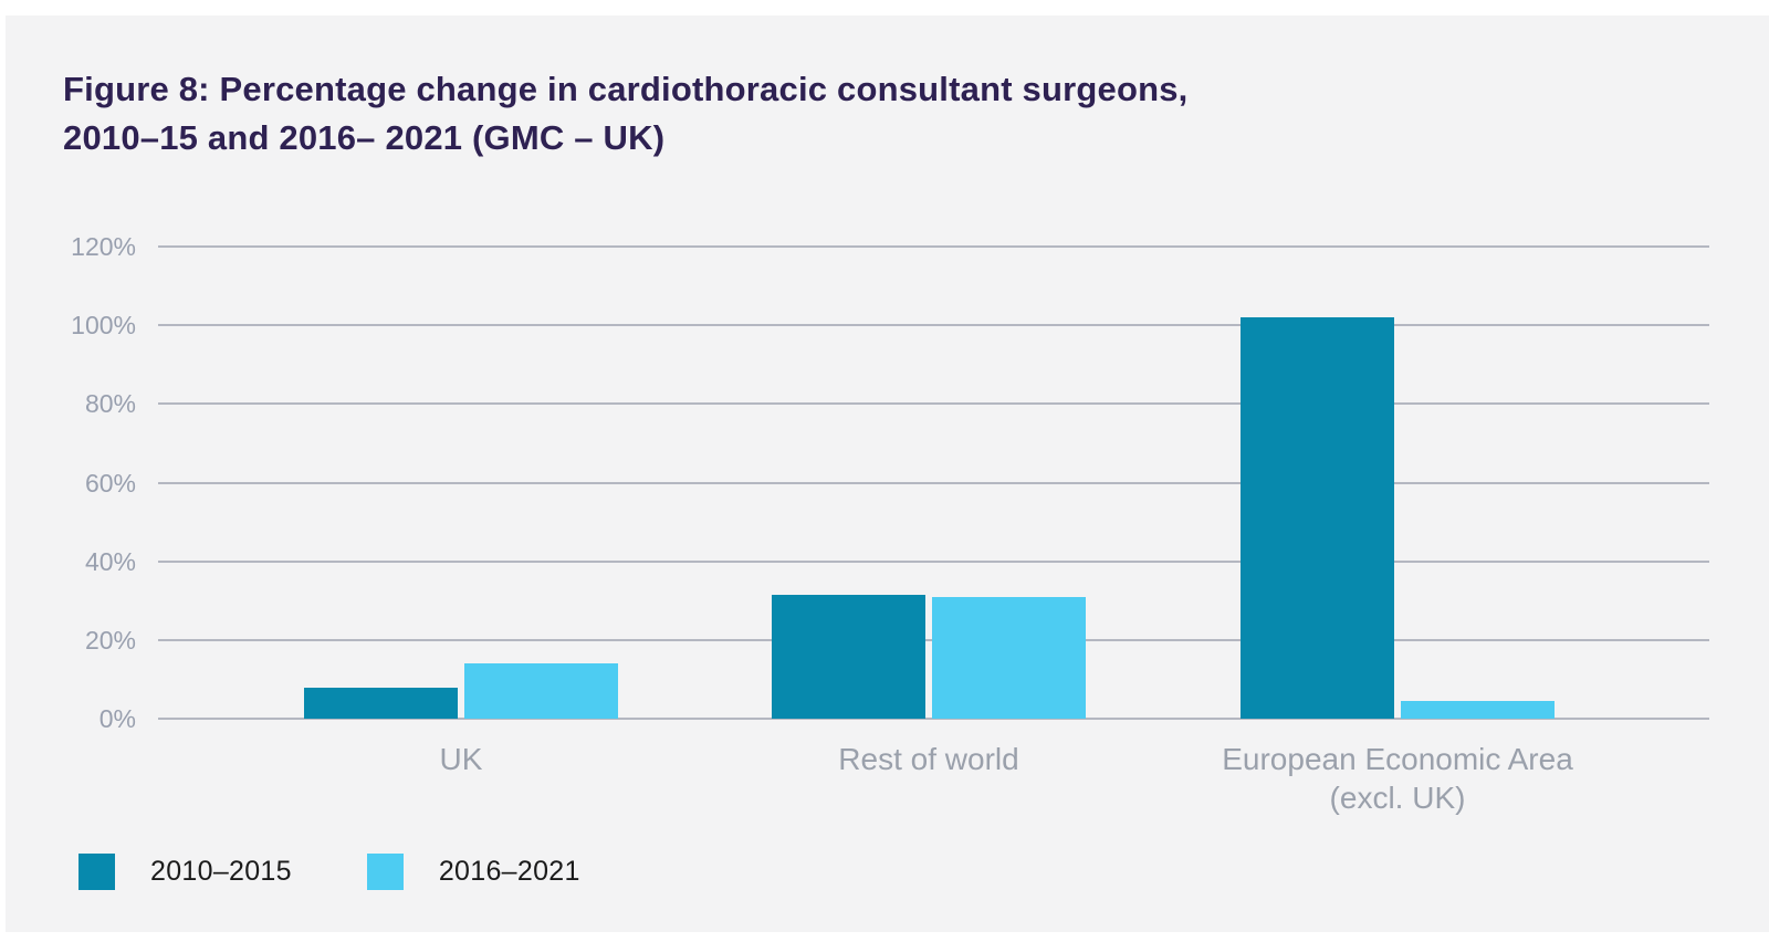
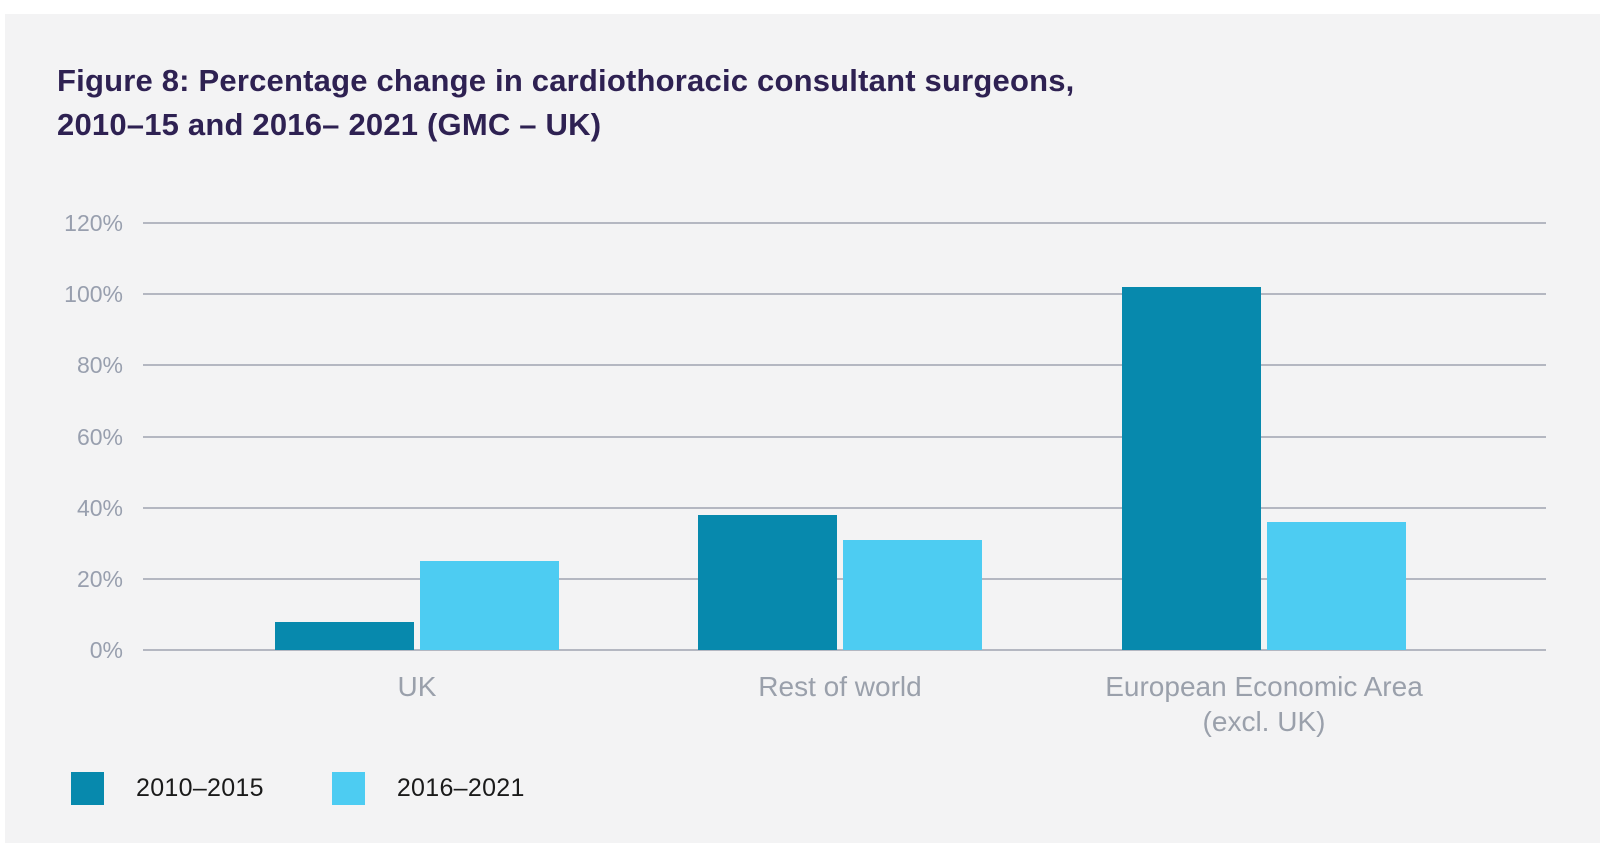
2016–2021/UK: 14% -> 25%
2010–2015/Rest of world: 32% -> 38%
2016–2021/European Economic Area (excl. UK): 4% -> 36%
